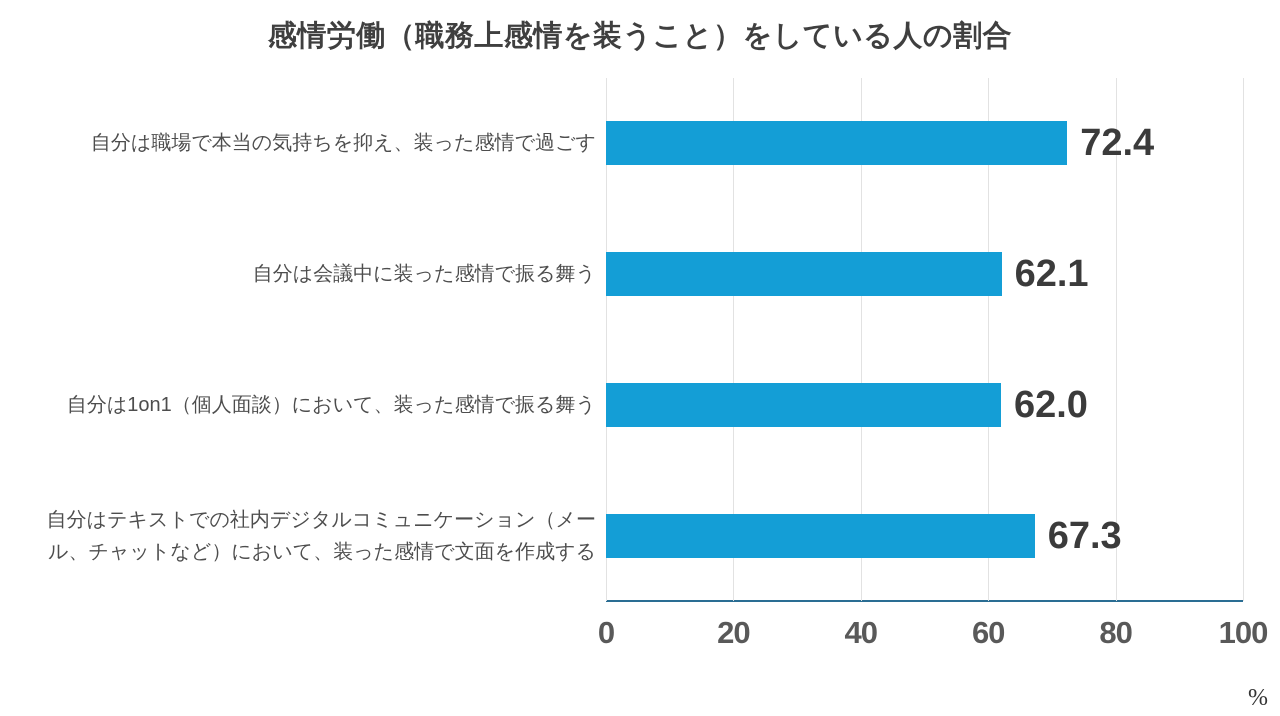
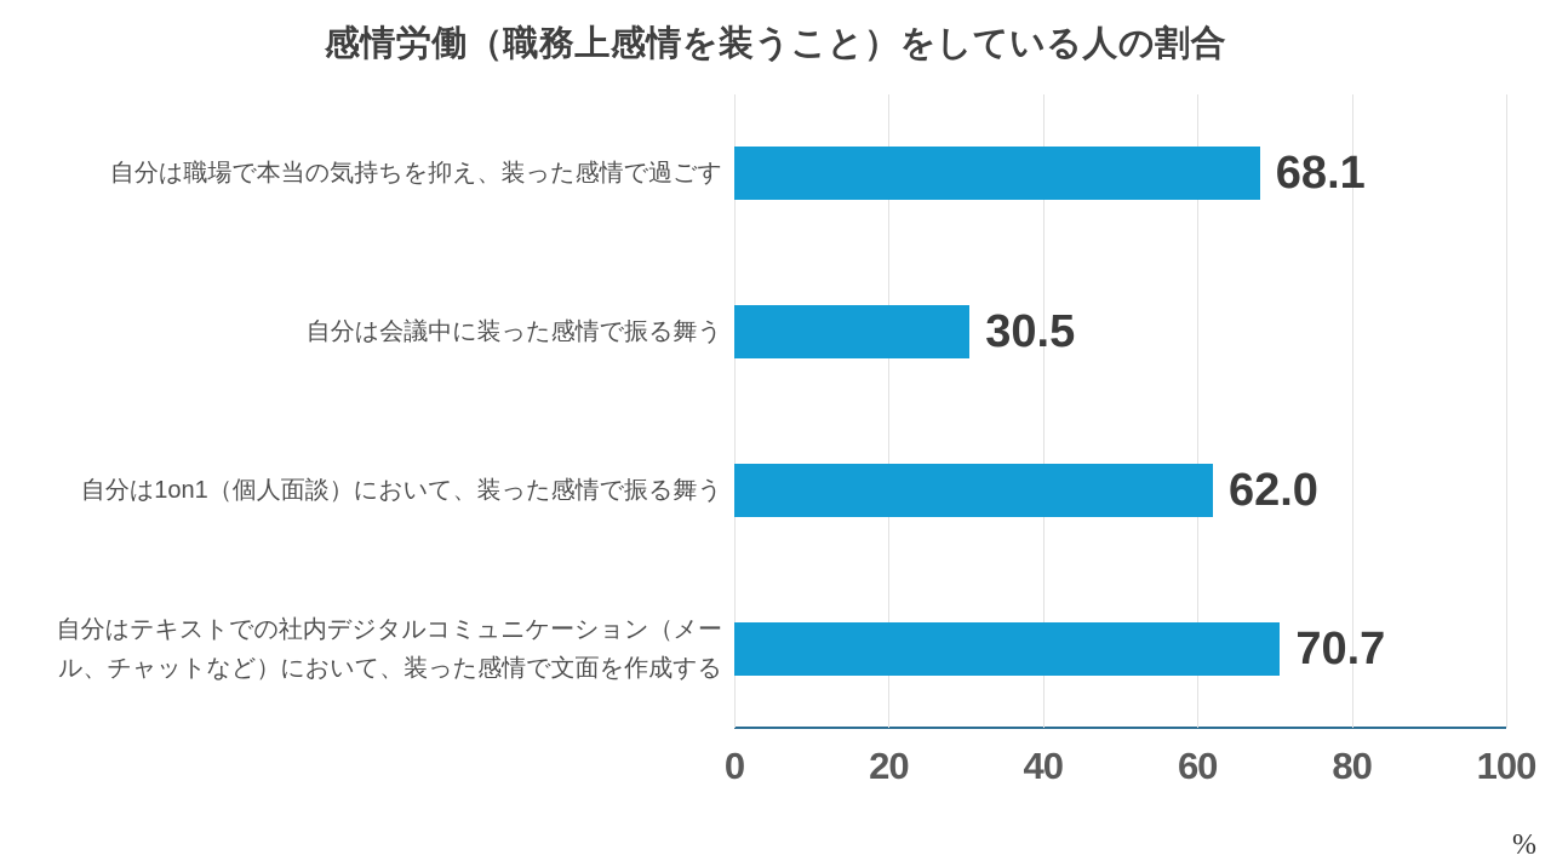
自分は職場で本当の気持ちを抑え、装った感情で過ごす: 72.4 -> 68.1
自分は会議中に装った感情で振る舞う: 62.1 -> 30.5
自分はテキストでの社内デジタルコミュニケーション（メール、チャットなど）において、装った感情で文面を作成する: 67.3 -> 70.7
